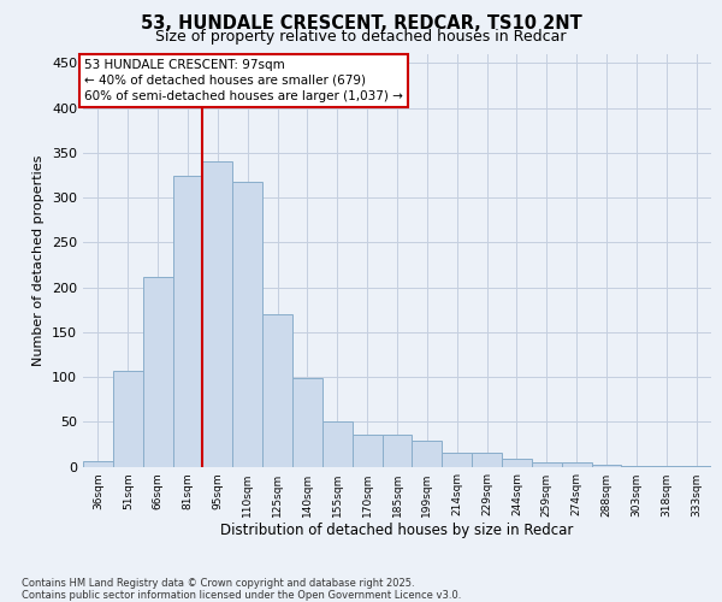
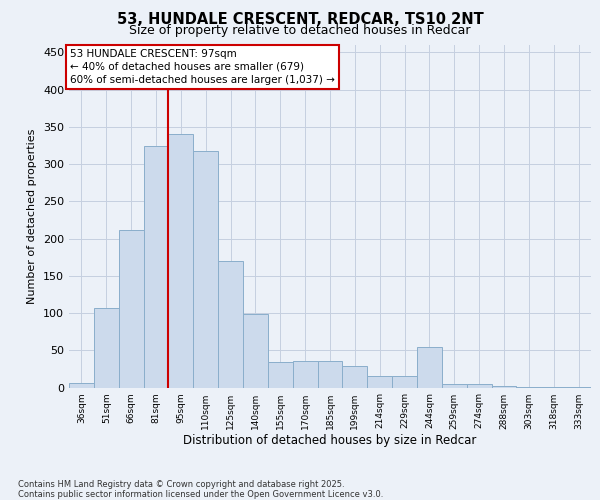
155sqm: 50 -> 34
244sqm: 9 -> 54
